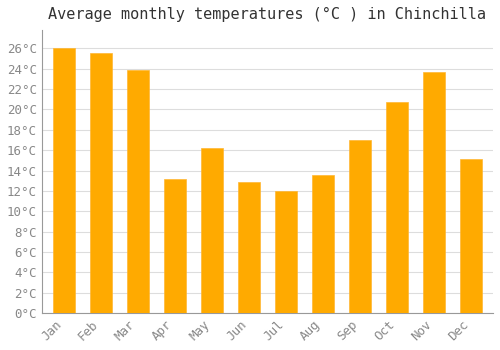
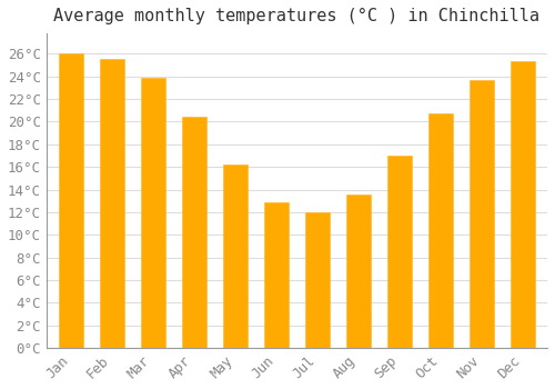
Apr: 13.2°C -> 20.4°C
Dec: 15.1°C -> 25.4°C
